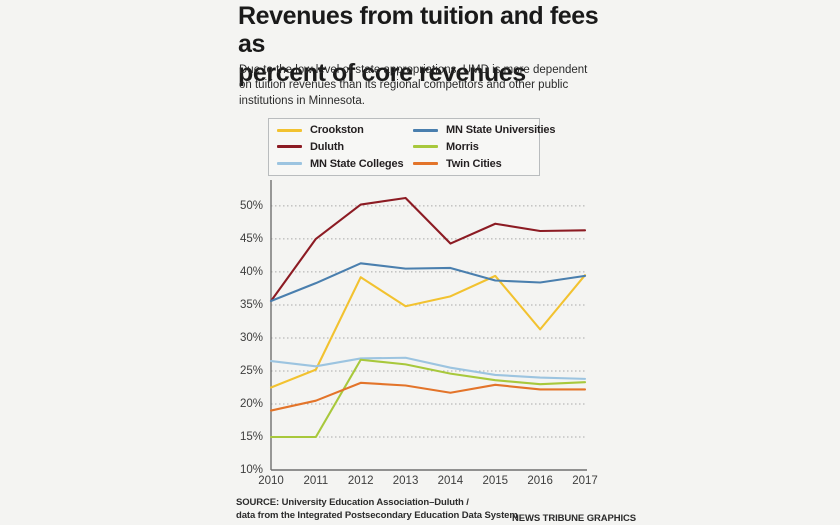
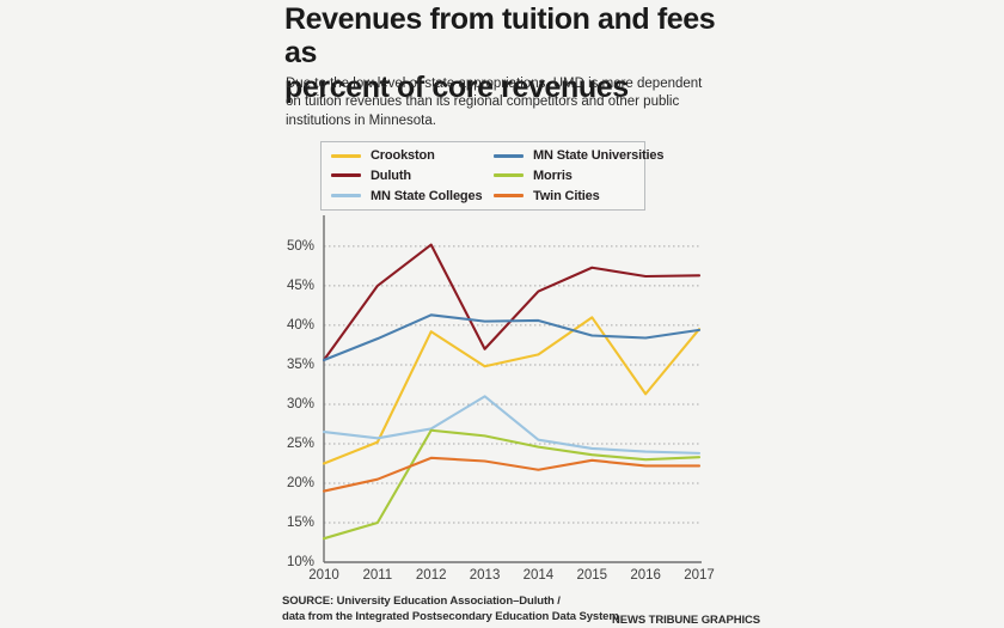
Morris/2010: 15% -> 13%
Duluth/2013: 51% -> 37%
MN State Colleges/2013: 27% -> 31%
Crookston/2015: 39% -> 41%
